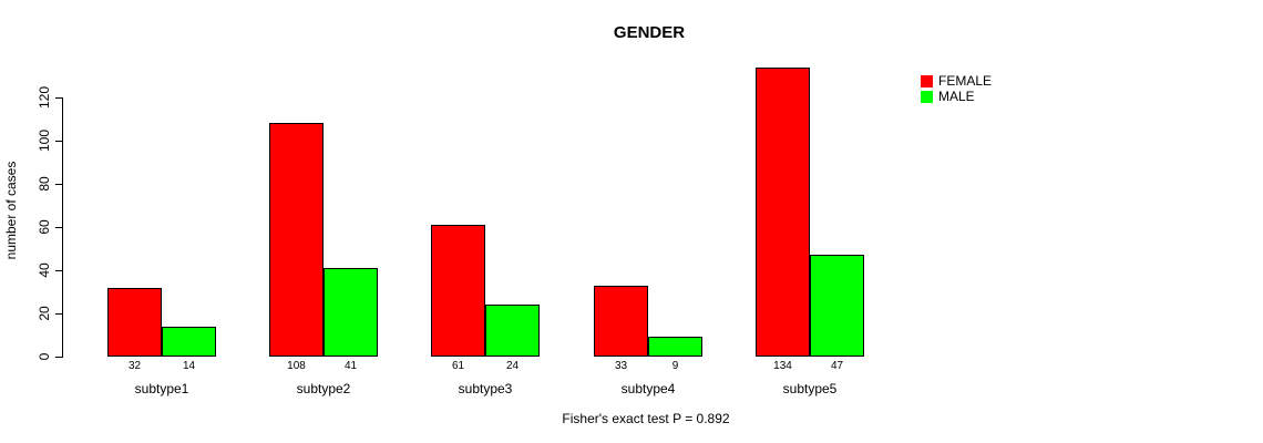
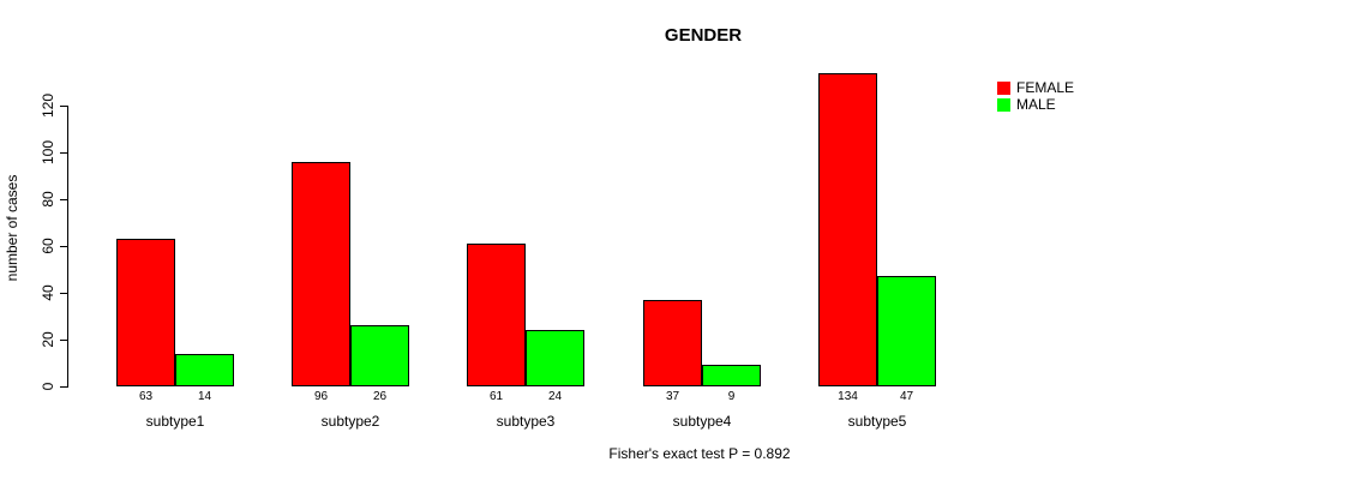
FEMALE/subtype1: 32 -> 63
FEMALE/subtype2: 108 -> 96
MALE/subtype2: 41 -> 26
FEMALE/subtype4: 33 -> 37
